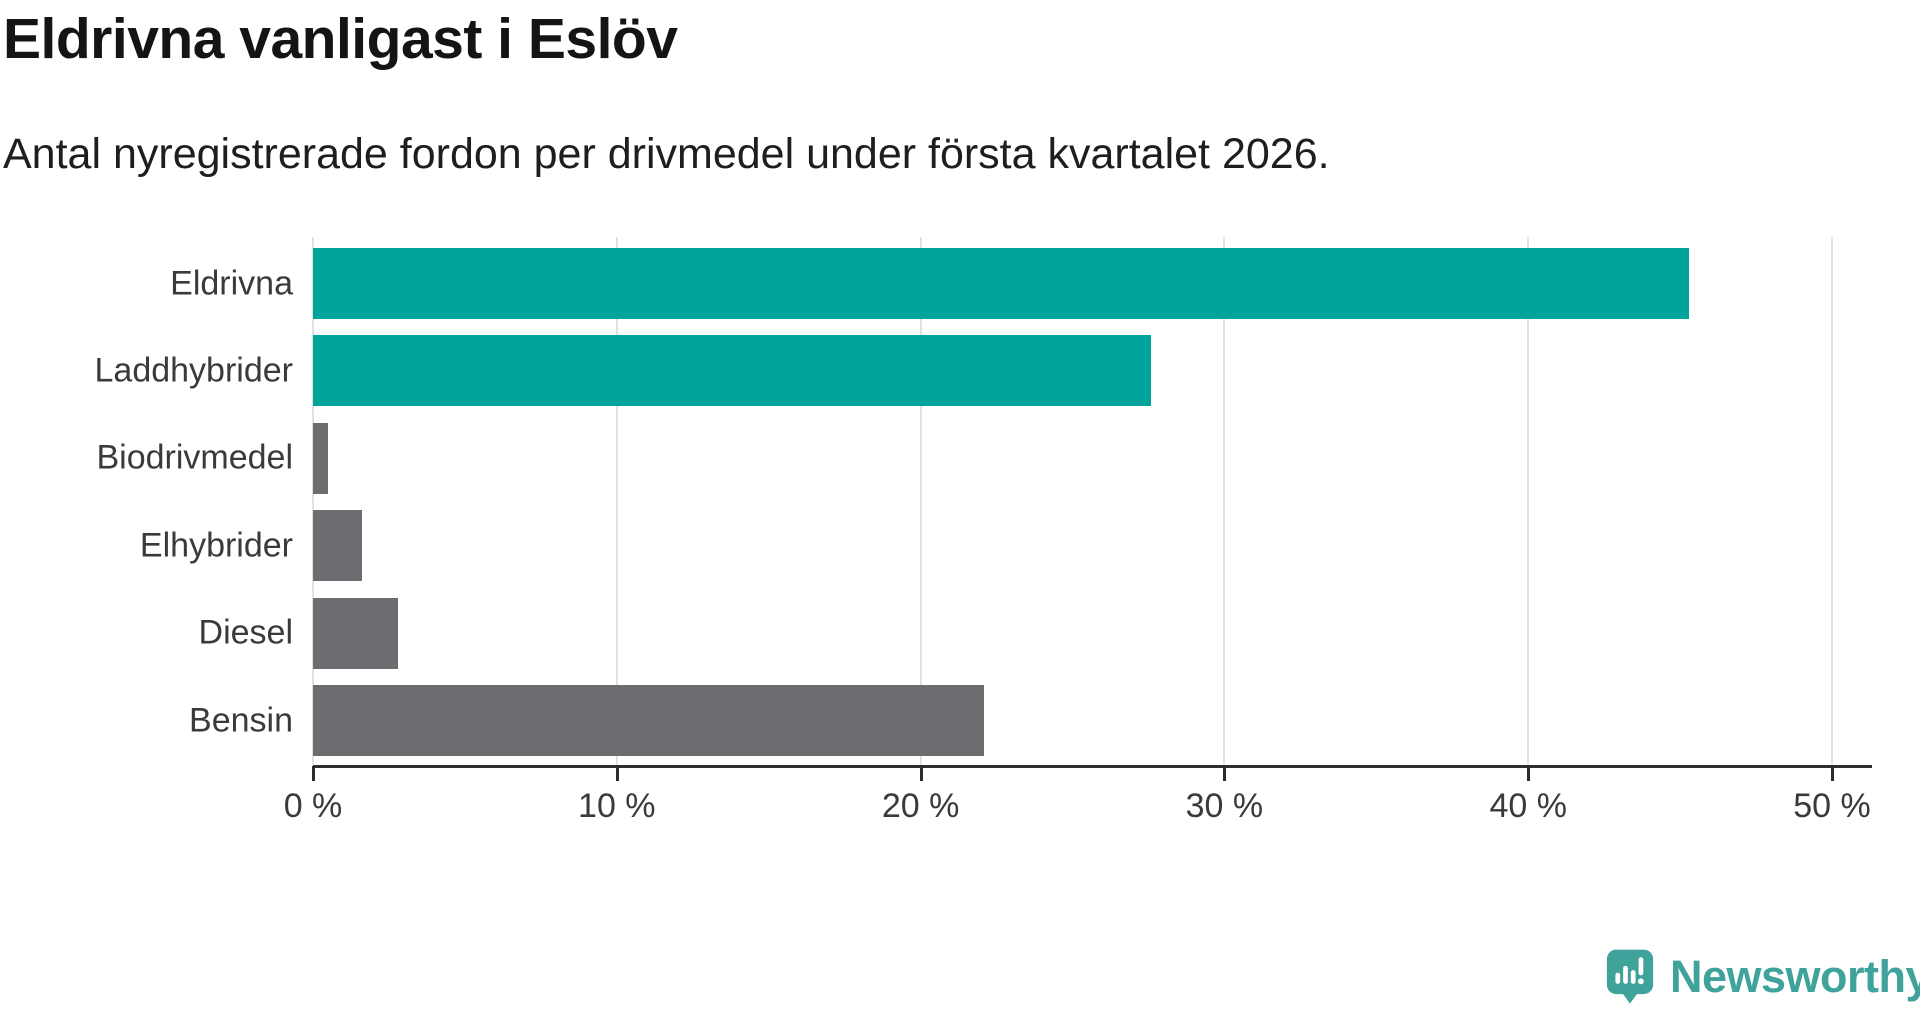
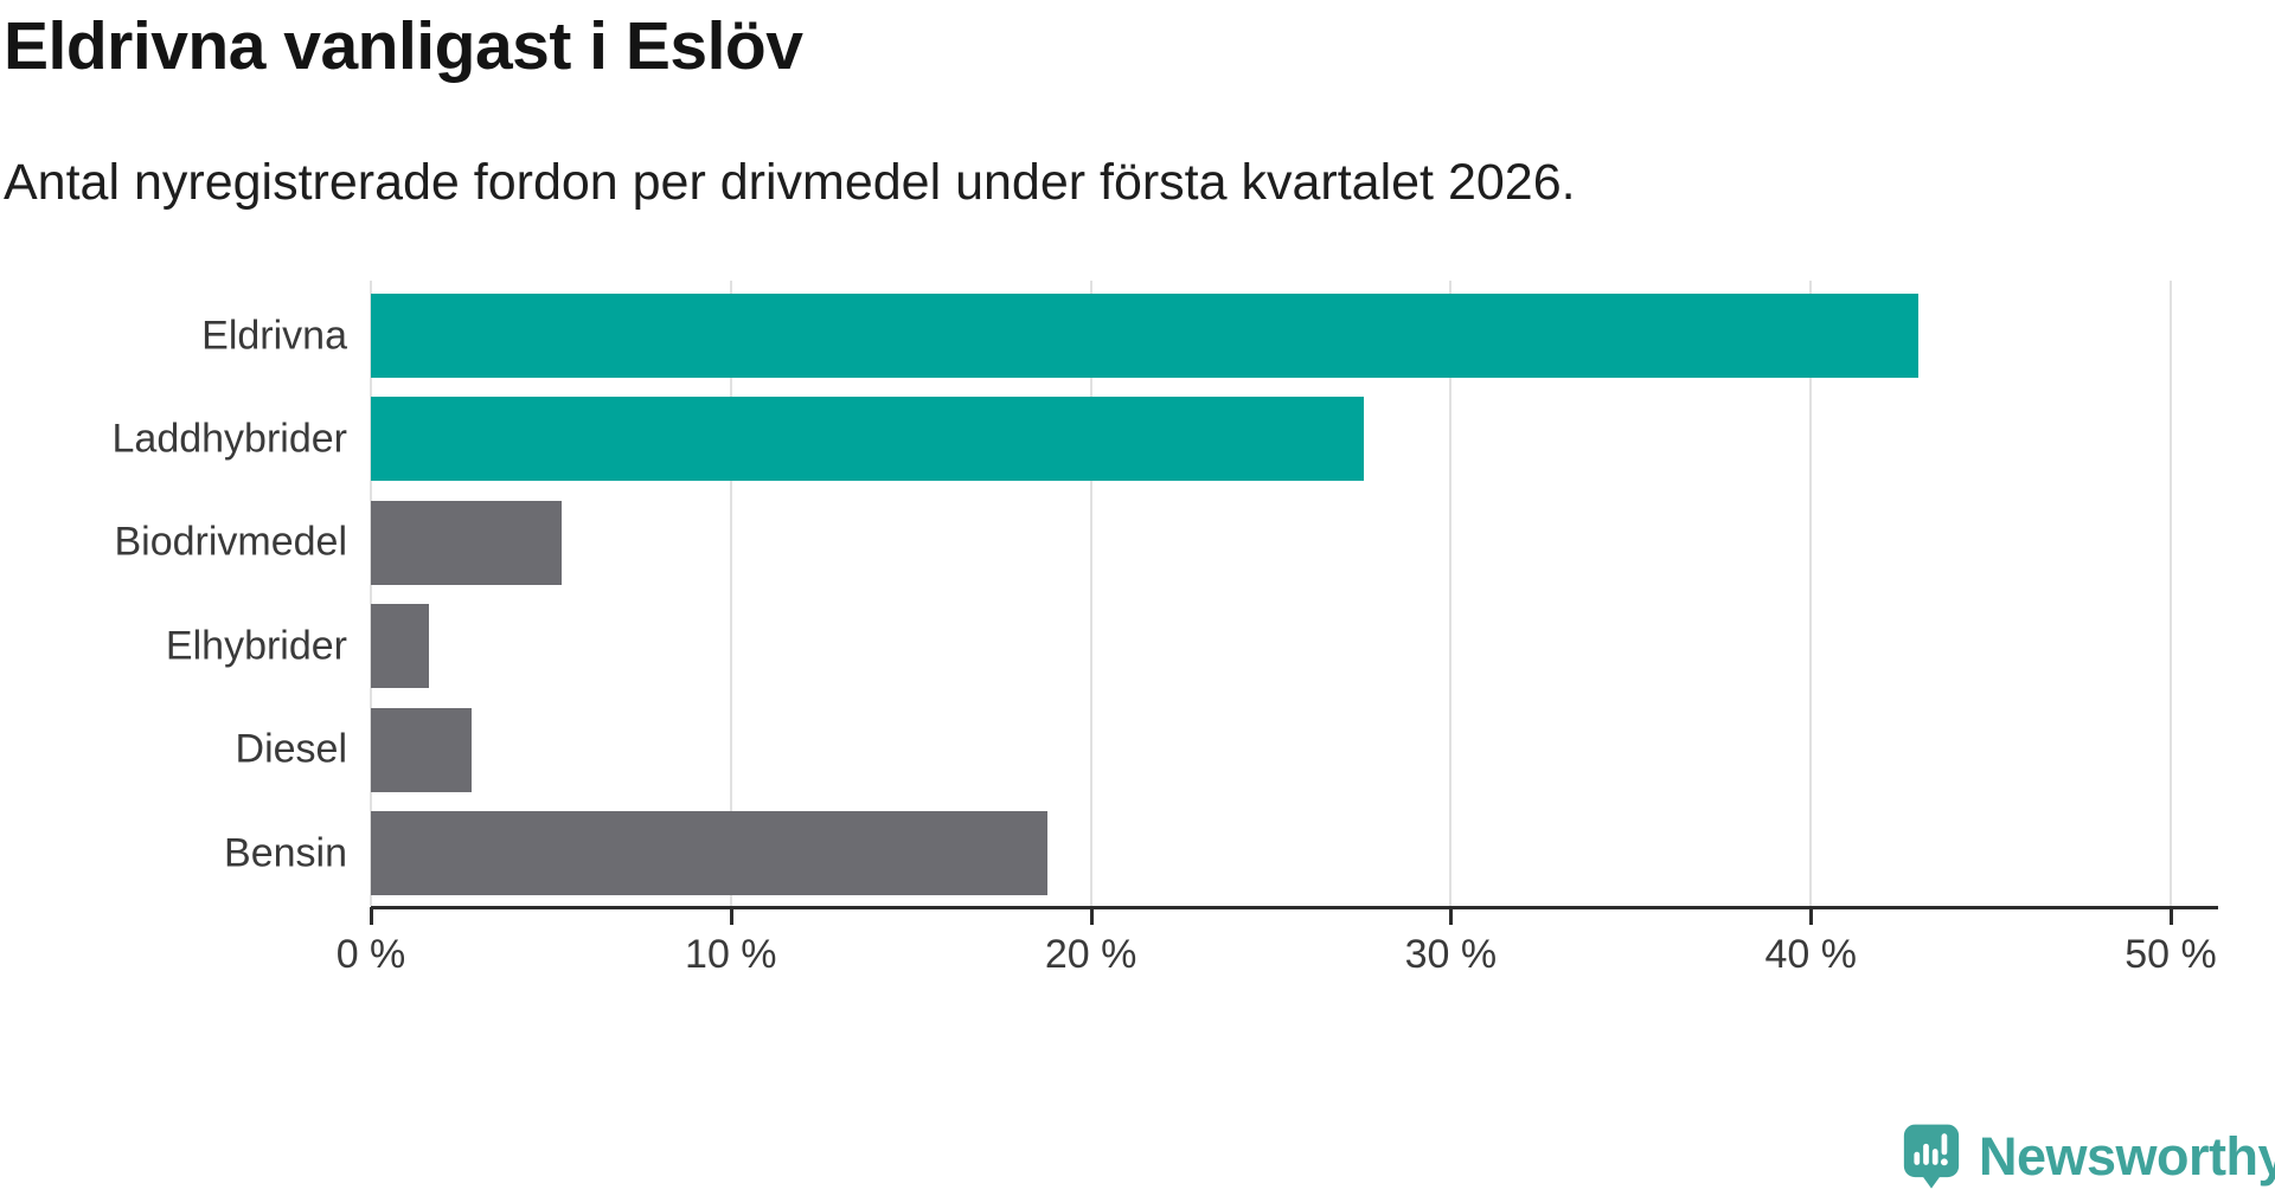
Eldrivna: 45.3% -> 43.0%
Biodrivmedel: 0.5% -> 5.3%
Bensin: 22.1% -> 18.8%
